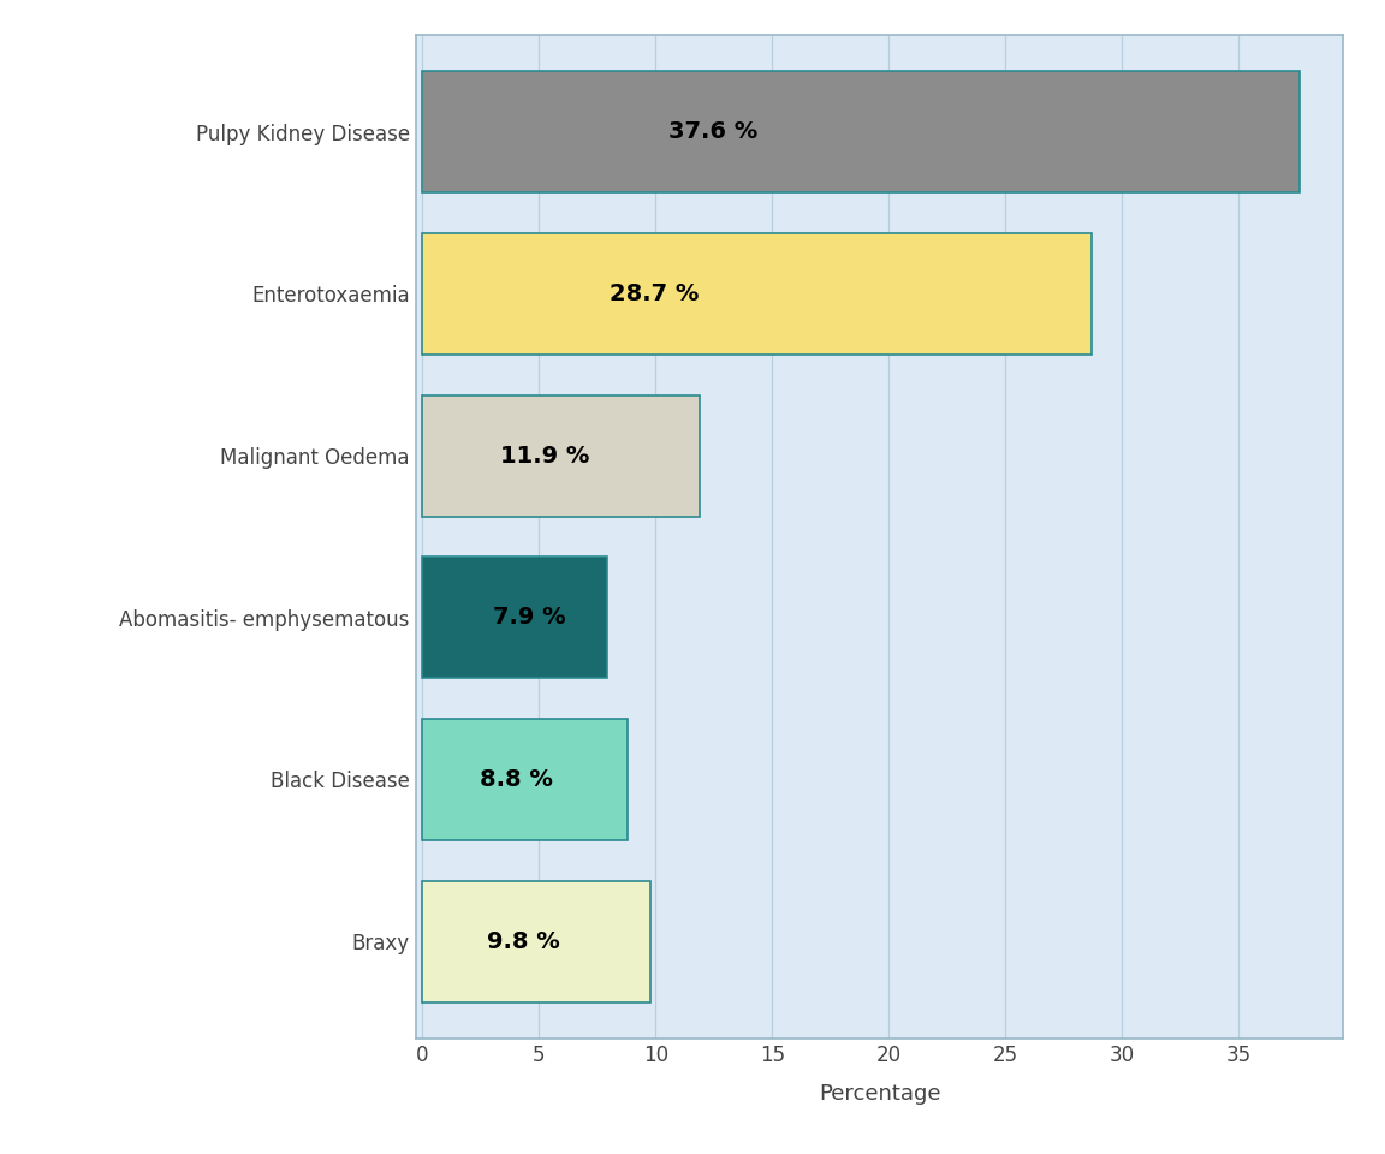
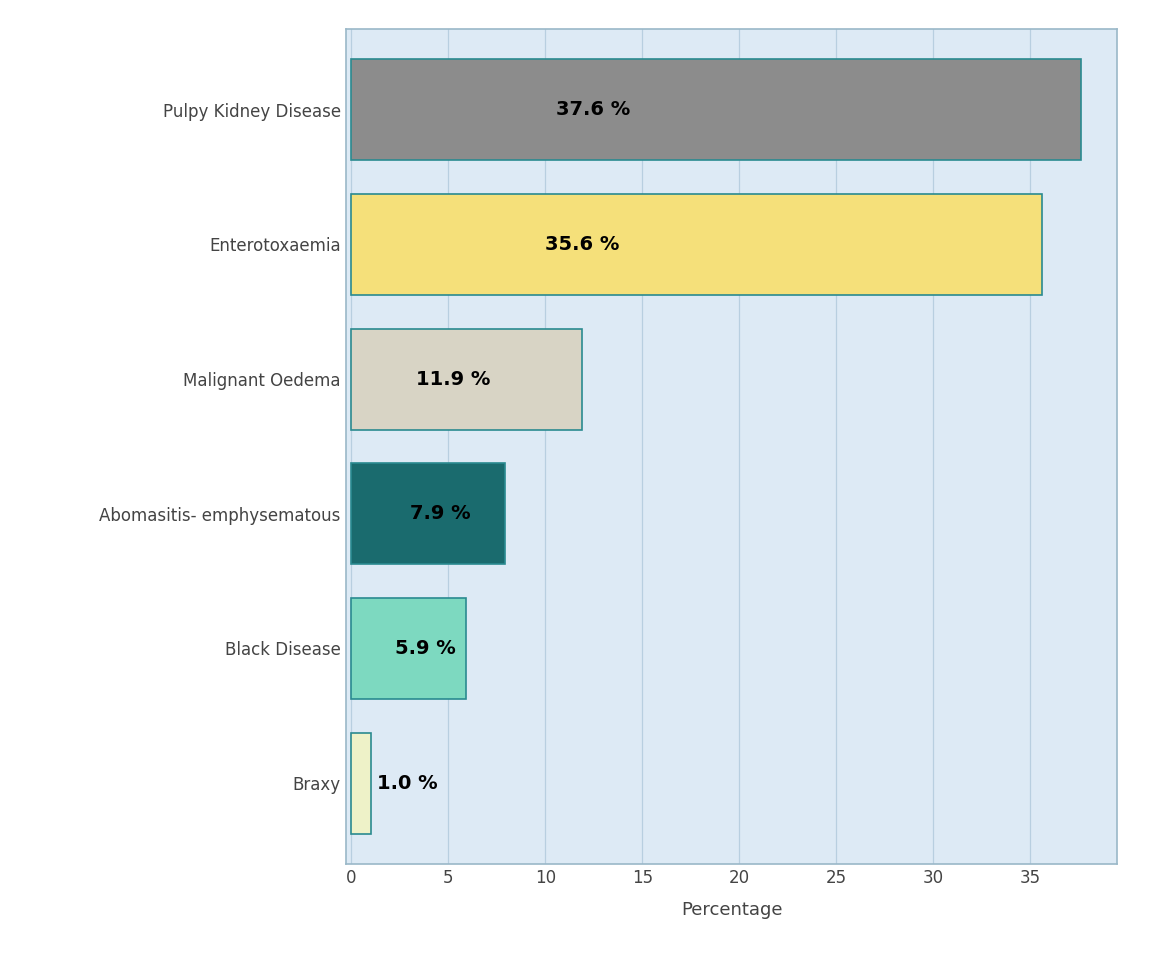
Enterotoxaemia: 28.7 -> 35.6
Black Disease: 8.8 -> 5.9
Braxy: 9.8 -> 1.0
